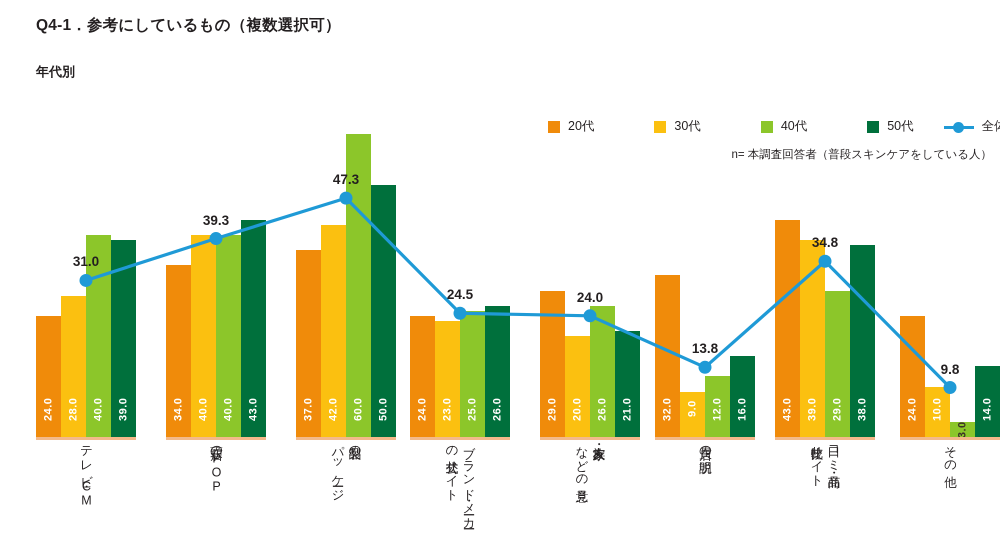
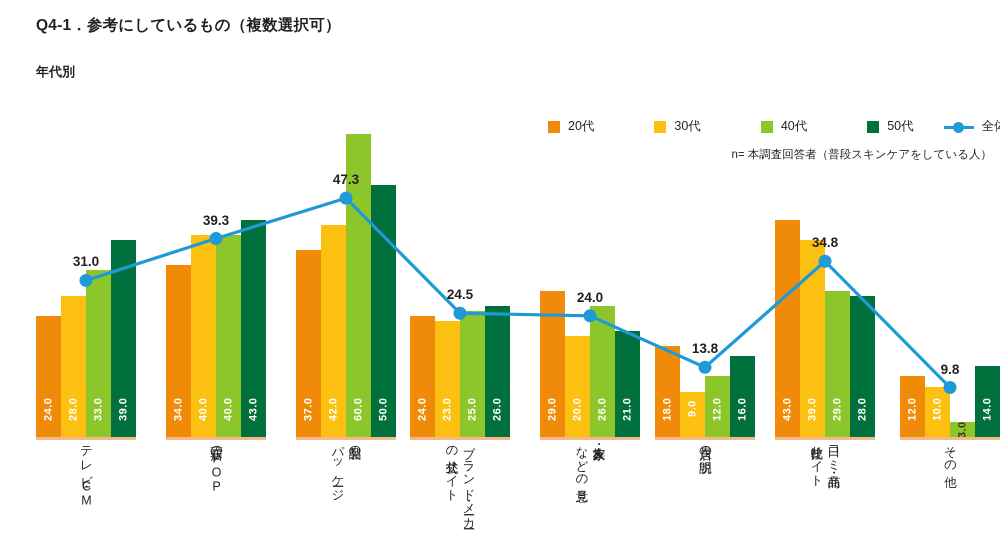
40代/テレビ・CM: 40.0 -> 33.0
20代/店員の説明: 32.0 -> 18.0
50代/口コミ・商品比較サイト: 38.0 -> 28.0
20代/その他: 24.0 -> 12.0
